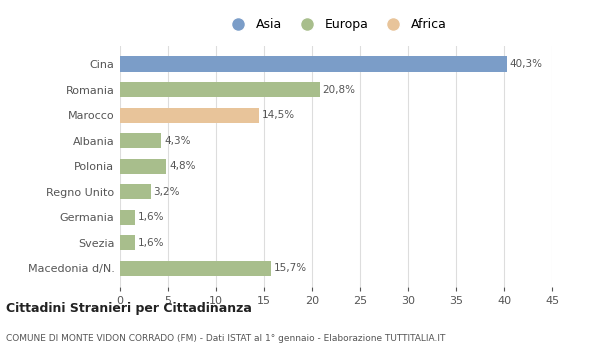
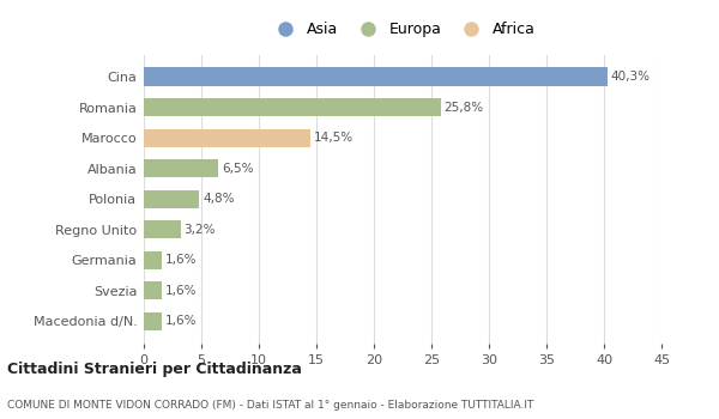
Romania: 20,8% -> 25,8%
Albania: 4,3% -> 6,5%
Macedonia d/N.: 15,7% -> 1,6%
